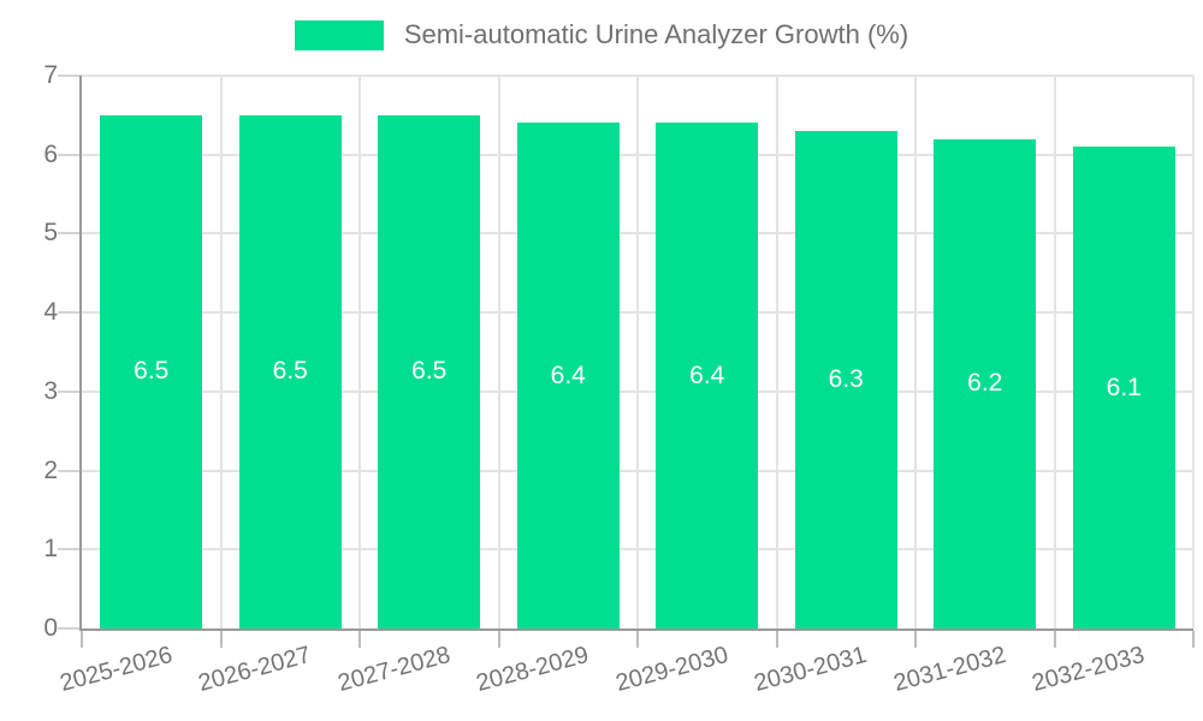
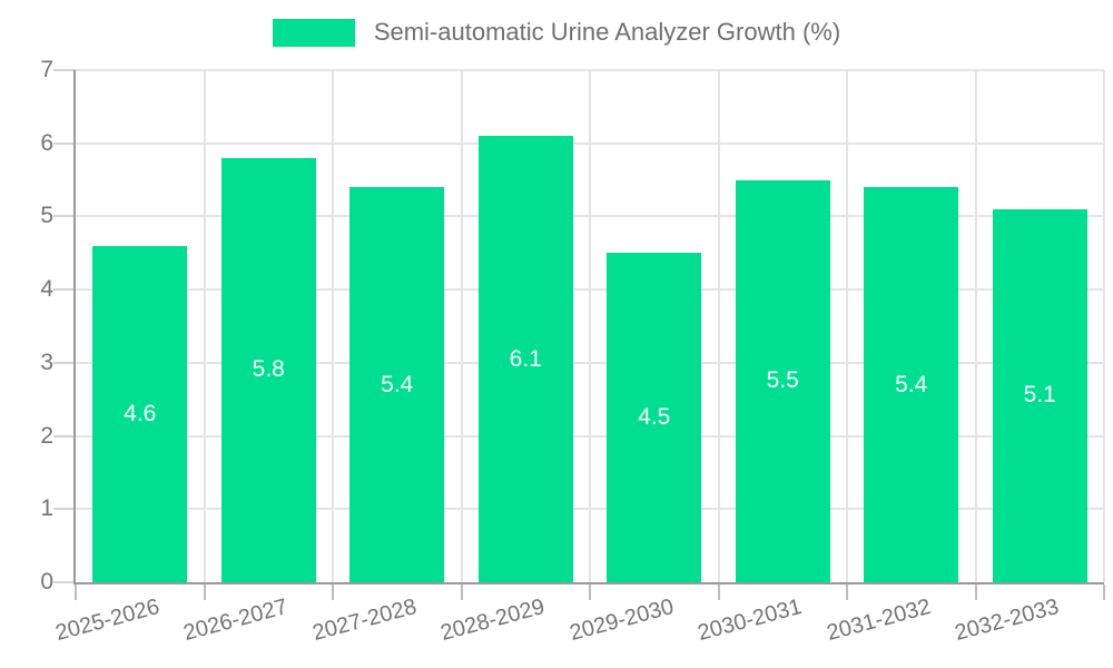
2025-2026: 6.5 -> 4.6
2026-2027: 6.5 -> 5.8
2027-2028: 6.5 -> 5.4
2028-2029: 6.4 -> 6.1
2029-2030: 6.4 -> 4.5
2030-2031: 6.3 -> 5.5
2031-2032: 6.2 -> 5.4
2032-2033: 6.1 -> 5.1
